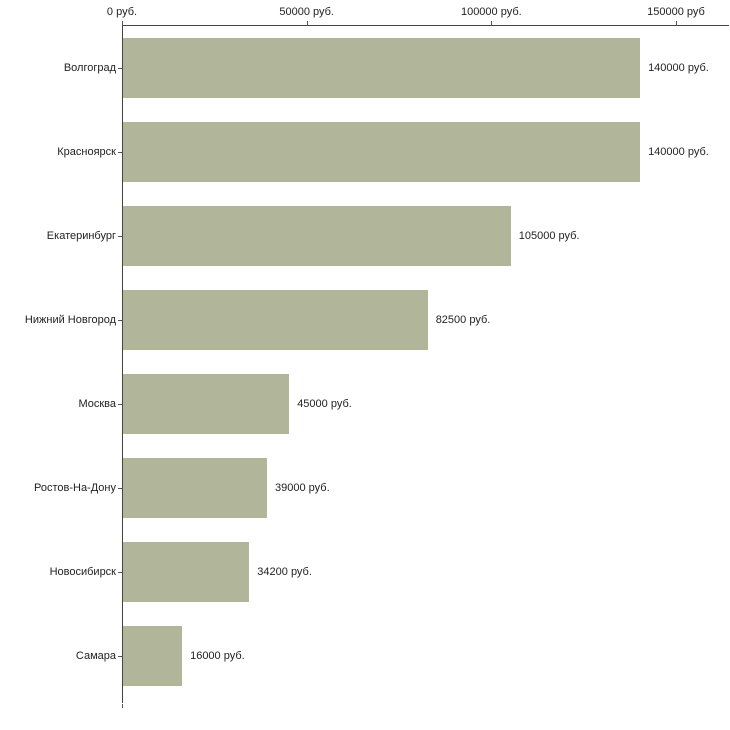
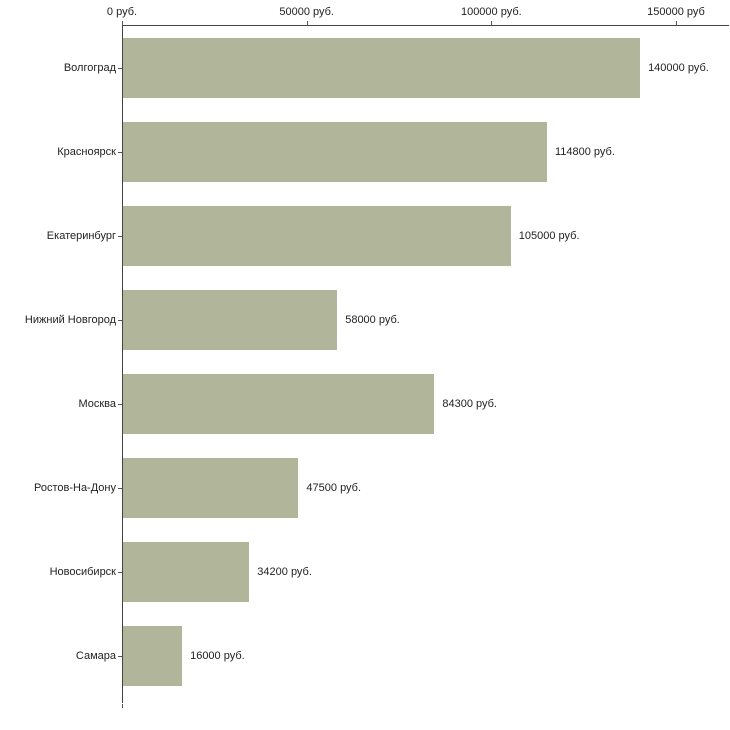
Красноярск: 140000 -> 114800
Нижний Новгород: 82500 -> 58000
Москва: 45000 -> 84300
Ростов-На-Дону: 39000 -> 47500
